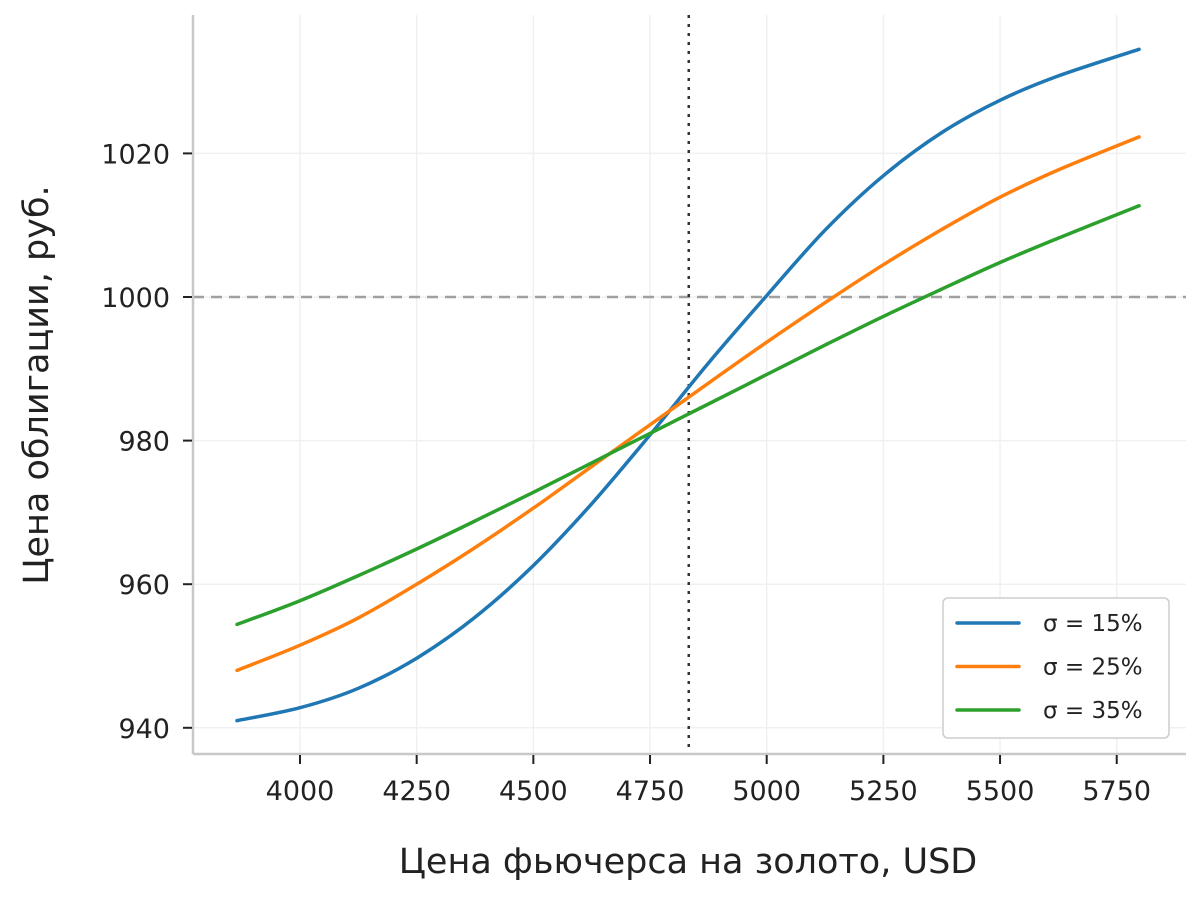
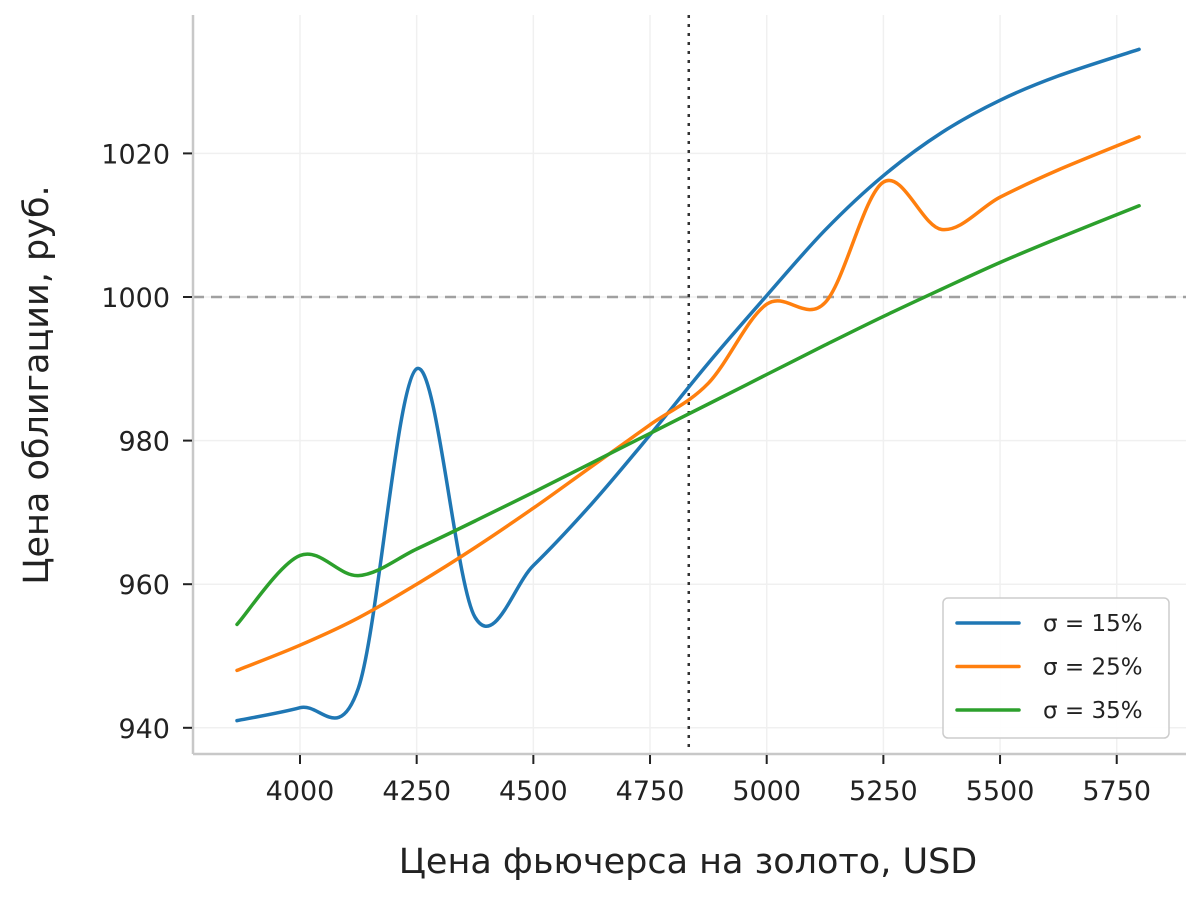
σ = 35%/4000: 958 -> 964
σ = 15%/4250: 950 -> 990
σ = 25%/5000: 994 -> 999
σ = 25%/5250: 1004 -> 1016
